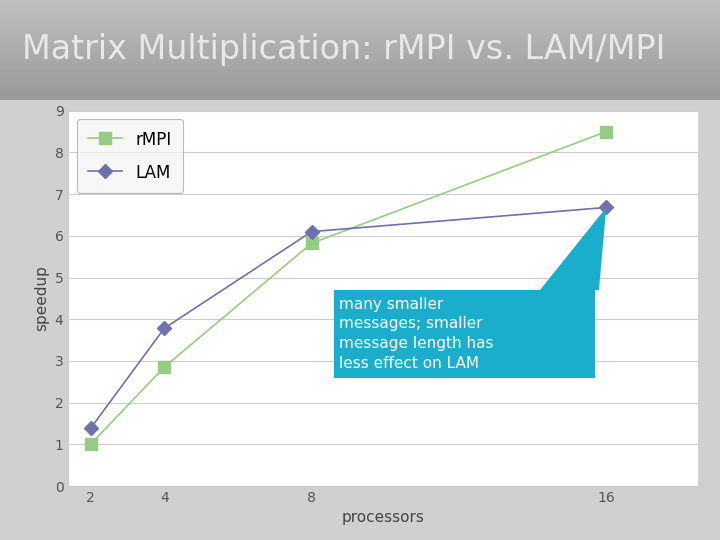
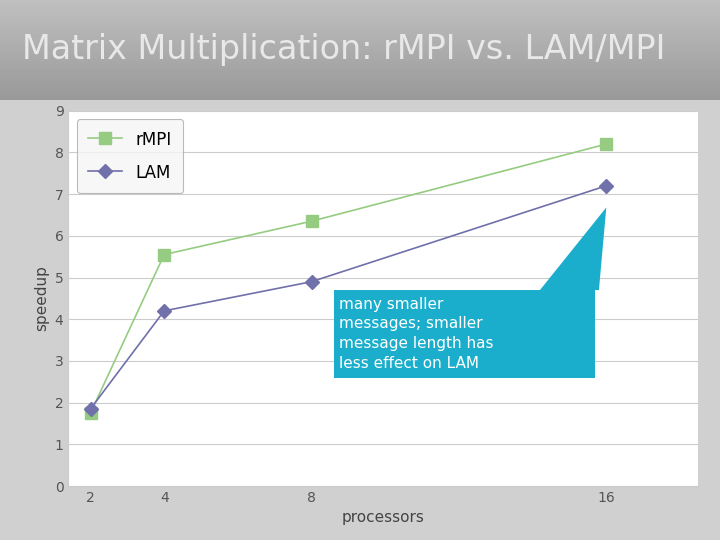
rMPI/2: 1.00 -> 1.75
LAM/2: 1.38 -> 1.85
rMPI/4: 2.85 -> 5.55
LAM/4: 3.78 -> 4.20
rMPI/8: 5.82 -> 6.35
LAM/8: 6.10 -> 4.90
rMPI/16: 8.50 -> 8.20
LAM/16: 6.68 -> 7.20
